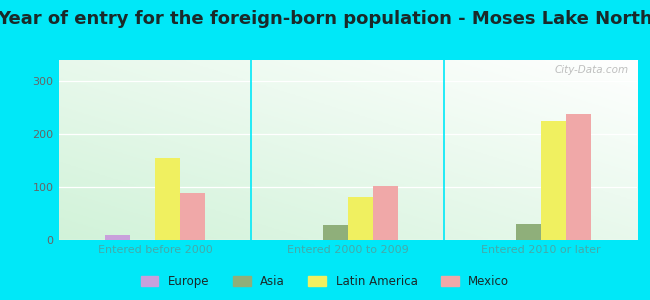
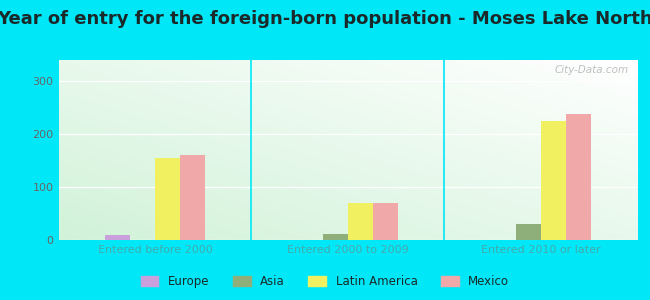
Mexico/Entered before 2000: 88 -> 160
Asia/Entered 2000 to 2009: 28 -> 12
Latin America/Entered 2000 to 2009: 82 -> 70
Mexico/Entered 2000 to 2009: 102 -> 70
